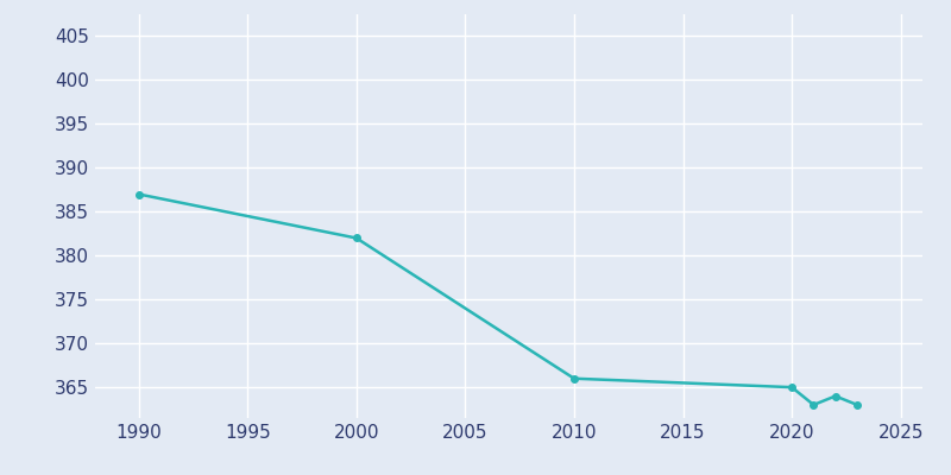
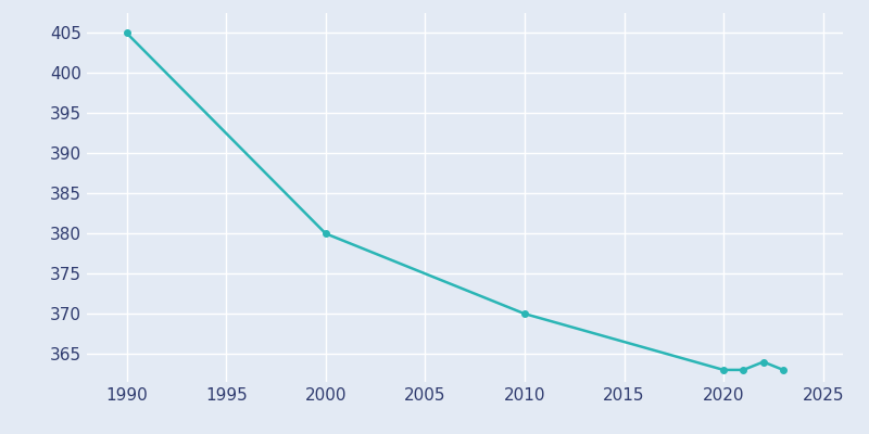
1990: 387 -> 405
2000: 382 -> 380
2010: 366 -> 370
2020: 365 -> 363
